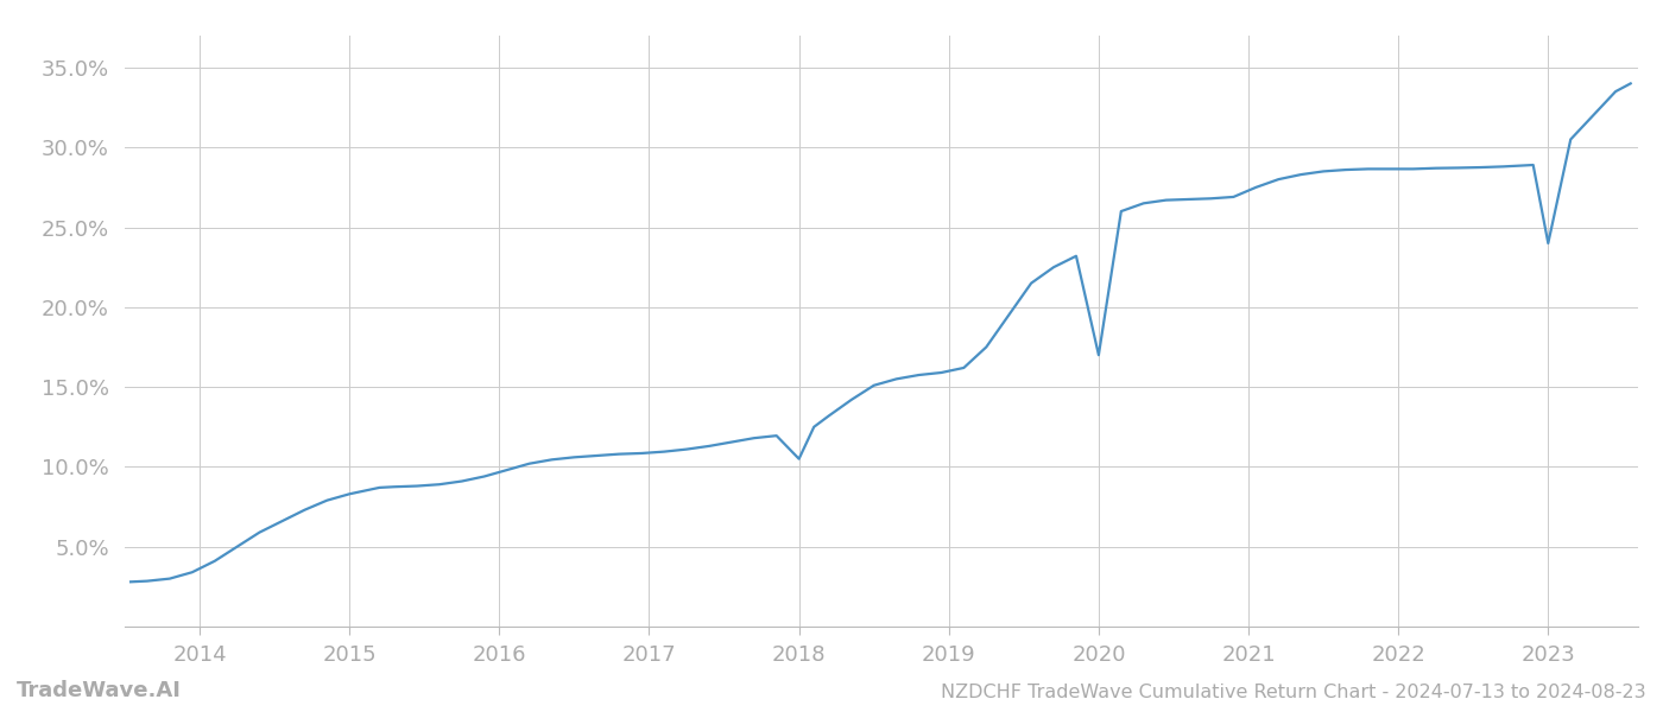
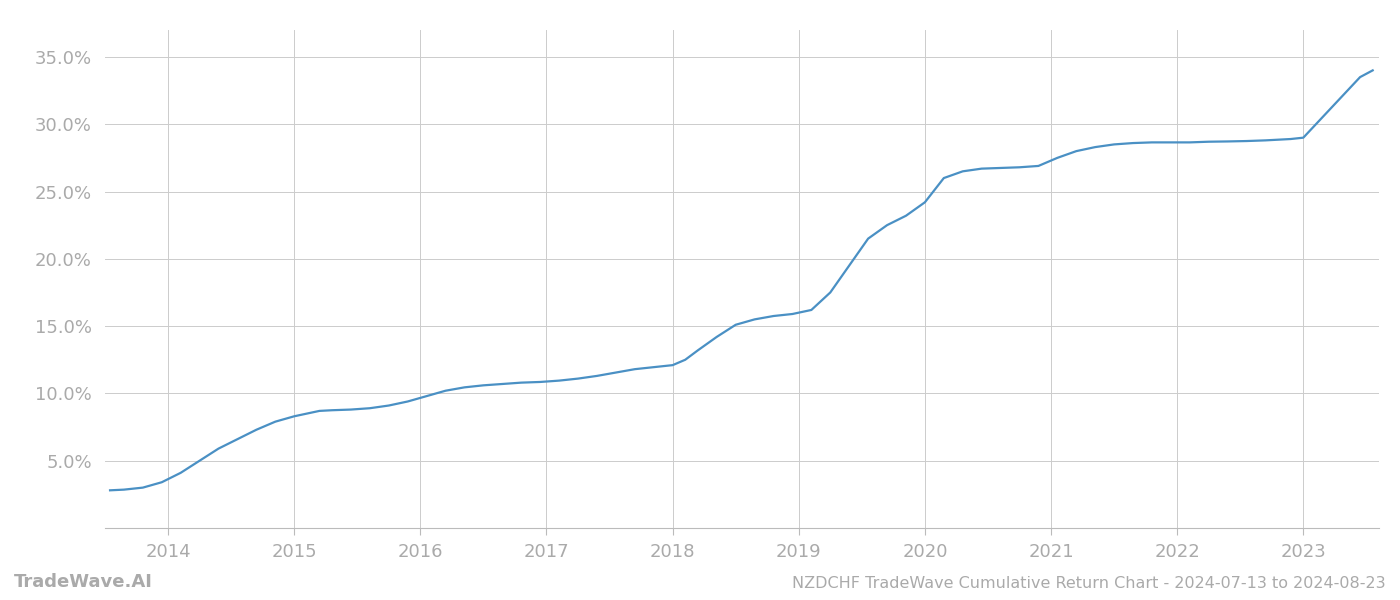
2018: 10.5% -> 12.1%
2020: 17.0% -> 24.2%
2023: 24.0% -> 29.0%
